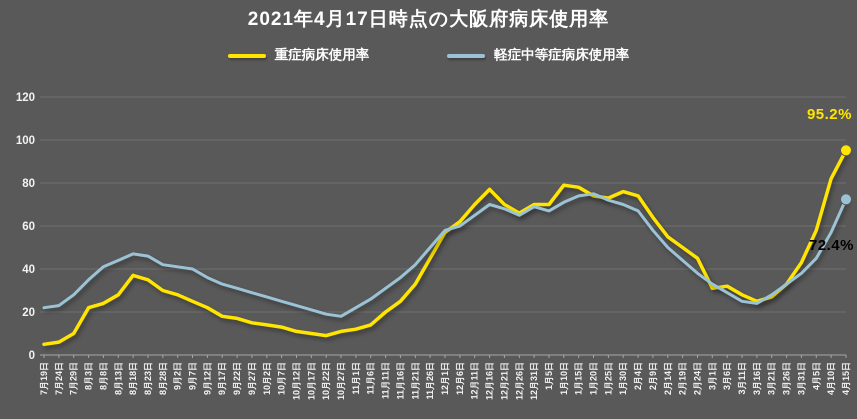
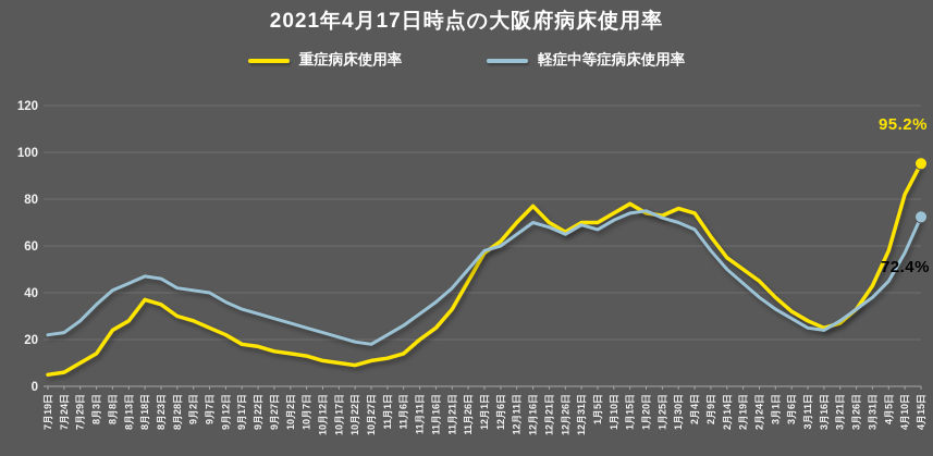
重症病床使用率/8月3日: 22 -> 14
重症病床使用率/1月10日: 79 -> 74
重症病床使用率/3月1日: 31 -> 38
